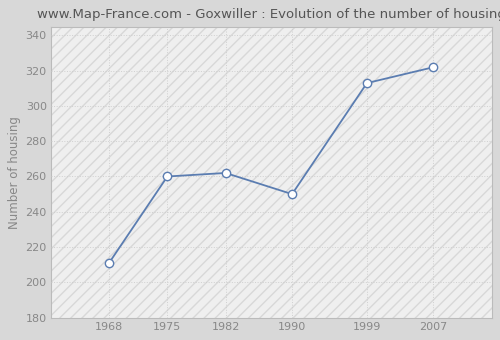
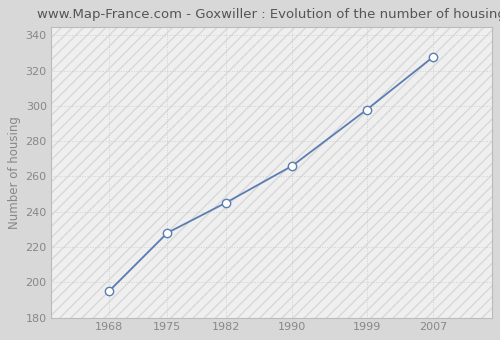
1968: 211 -> 195
1975: 260 -> 228
1982: 262 -> 245
1990: 250 -> 266
1999: 313 -> 298
2007: 322 -> 328
